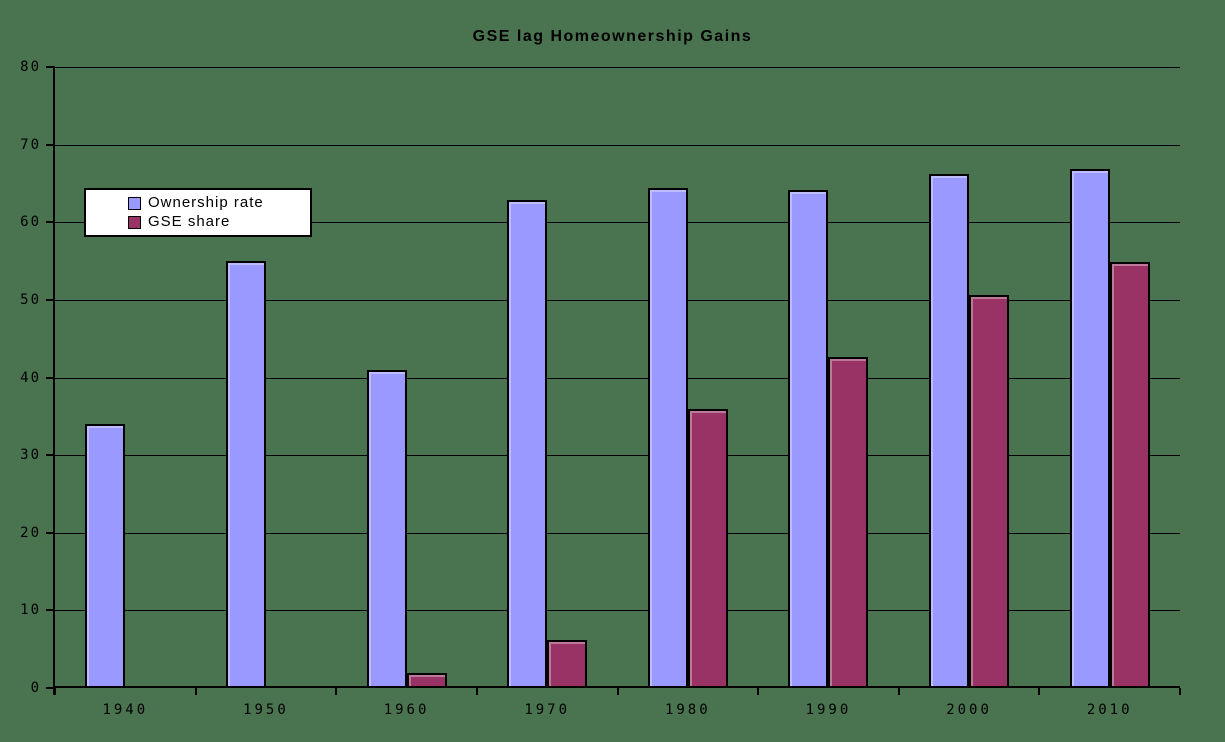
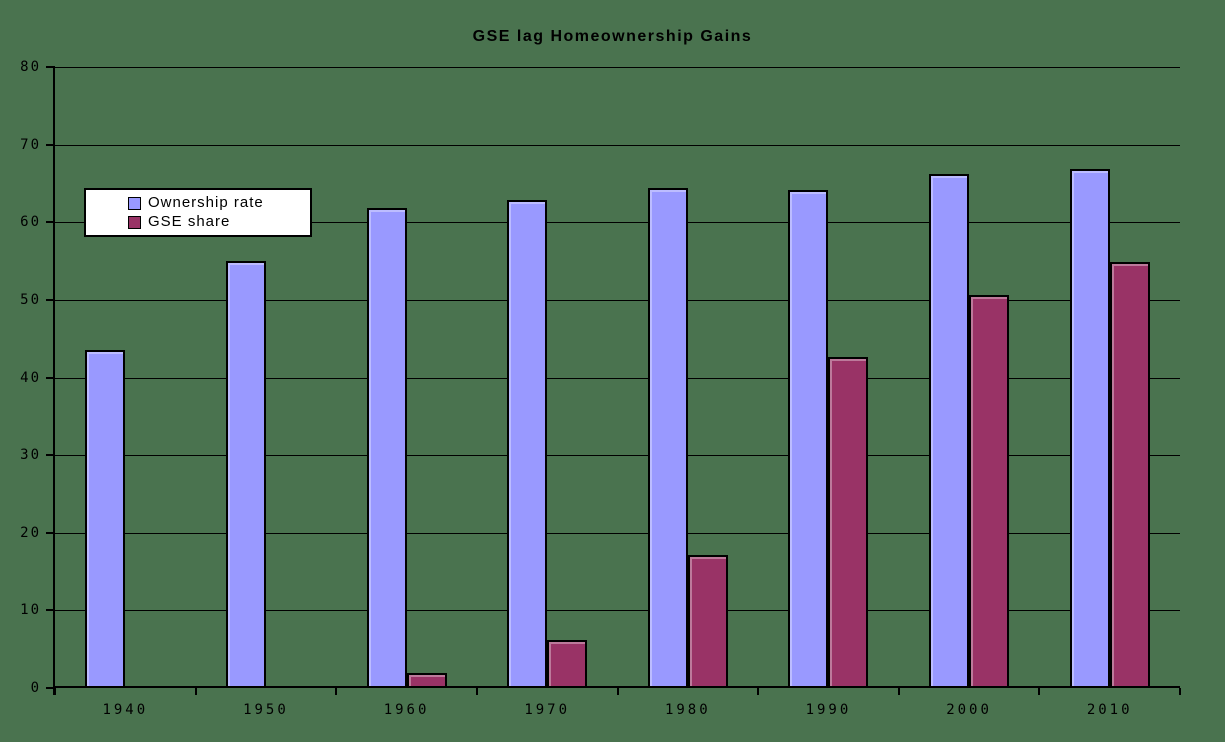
Ownership rate/1940: 34 -> 44
Ownership rate/1960: 41 -> 62
GSE share/1980: 36 -> 17
